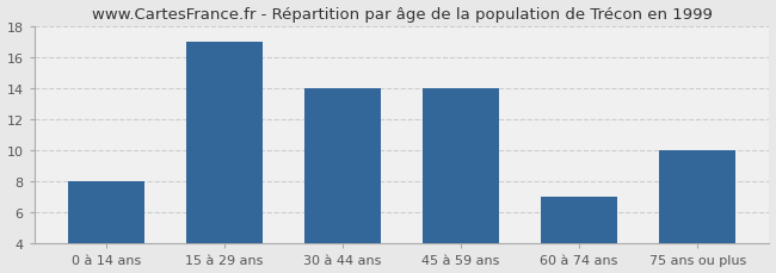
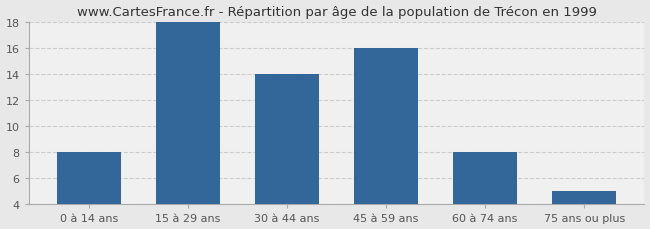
15 à 29 ans: 17 -> 18
45 à 59 ans: 14 -> 16
60 à 74 ans: 7 -> 8
75 ans ou plus: 10 -> 5
